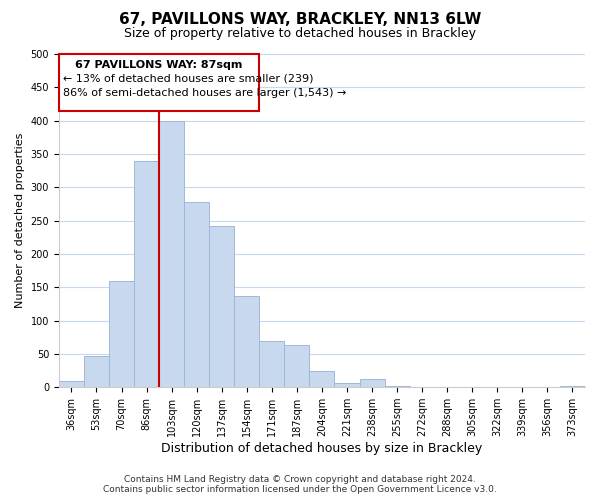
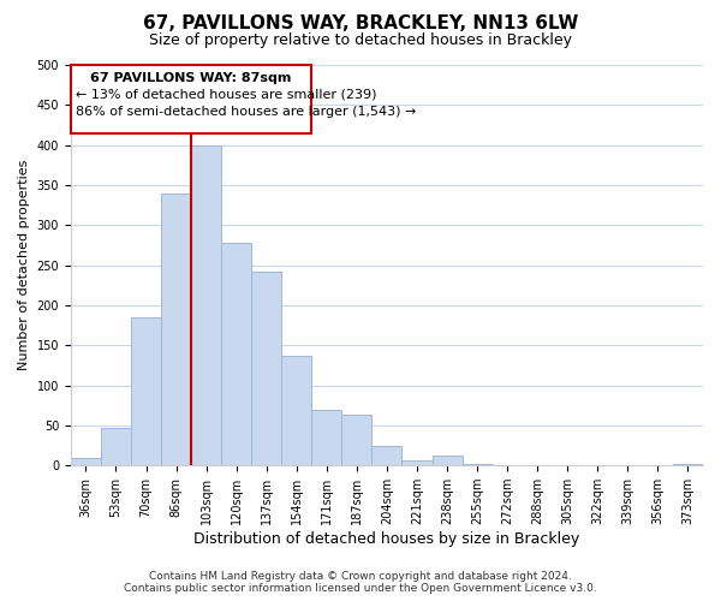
70sqm: 160 -> 185
